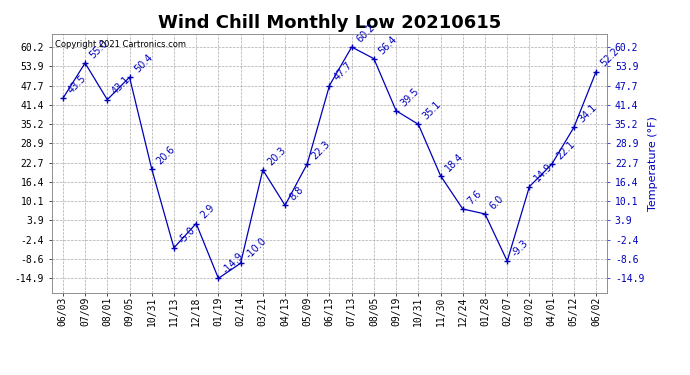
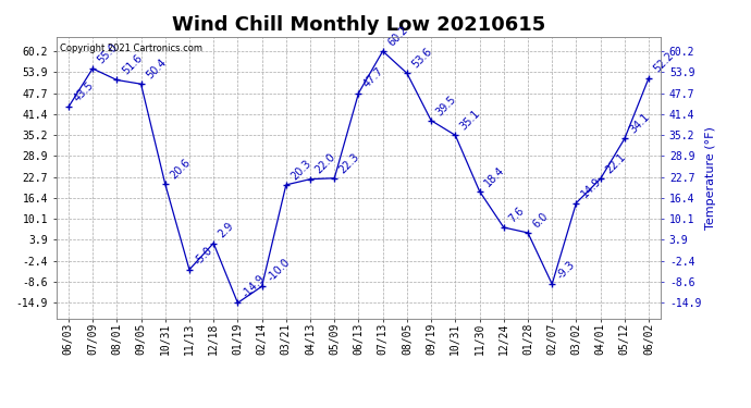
08/01: 43.1 -> 51.6
04/13: 8.8 -> 22.0
08/05: 56.4 -> 53.6
